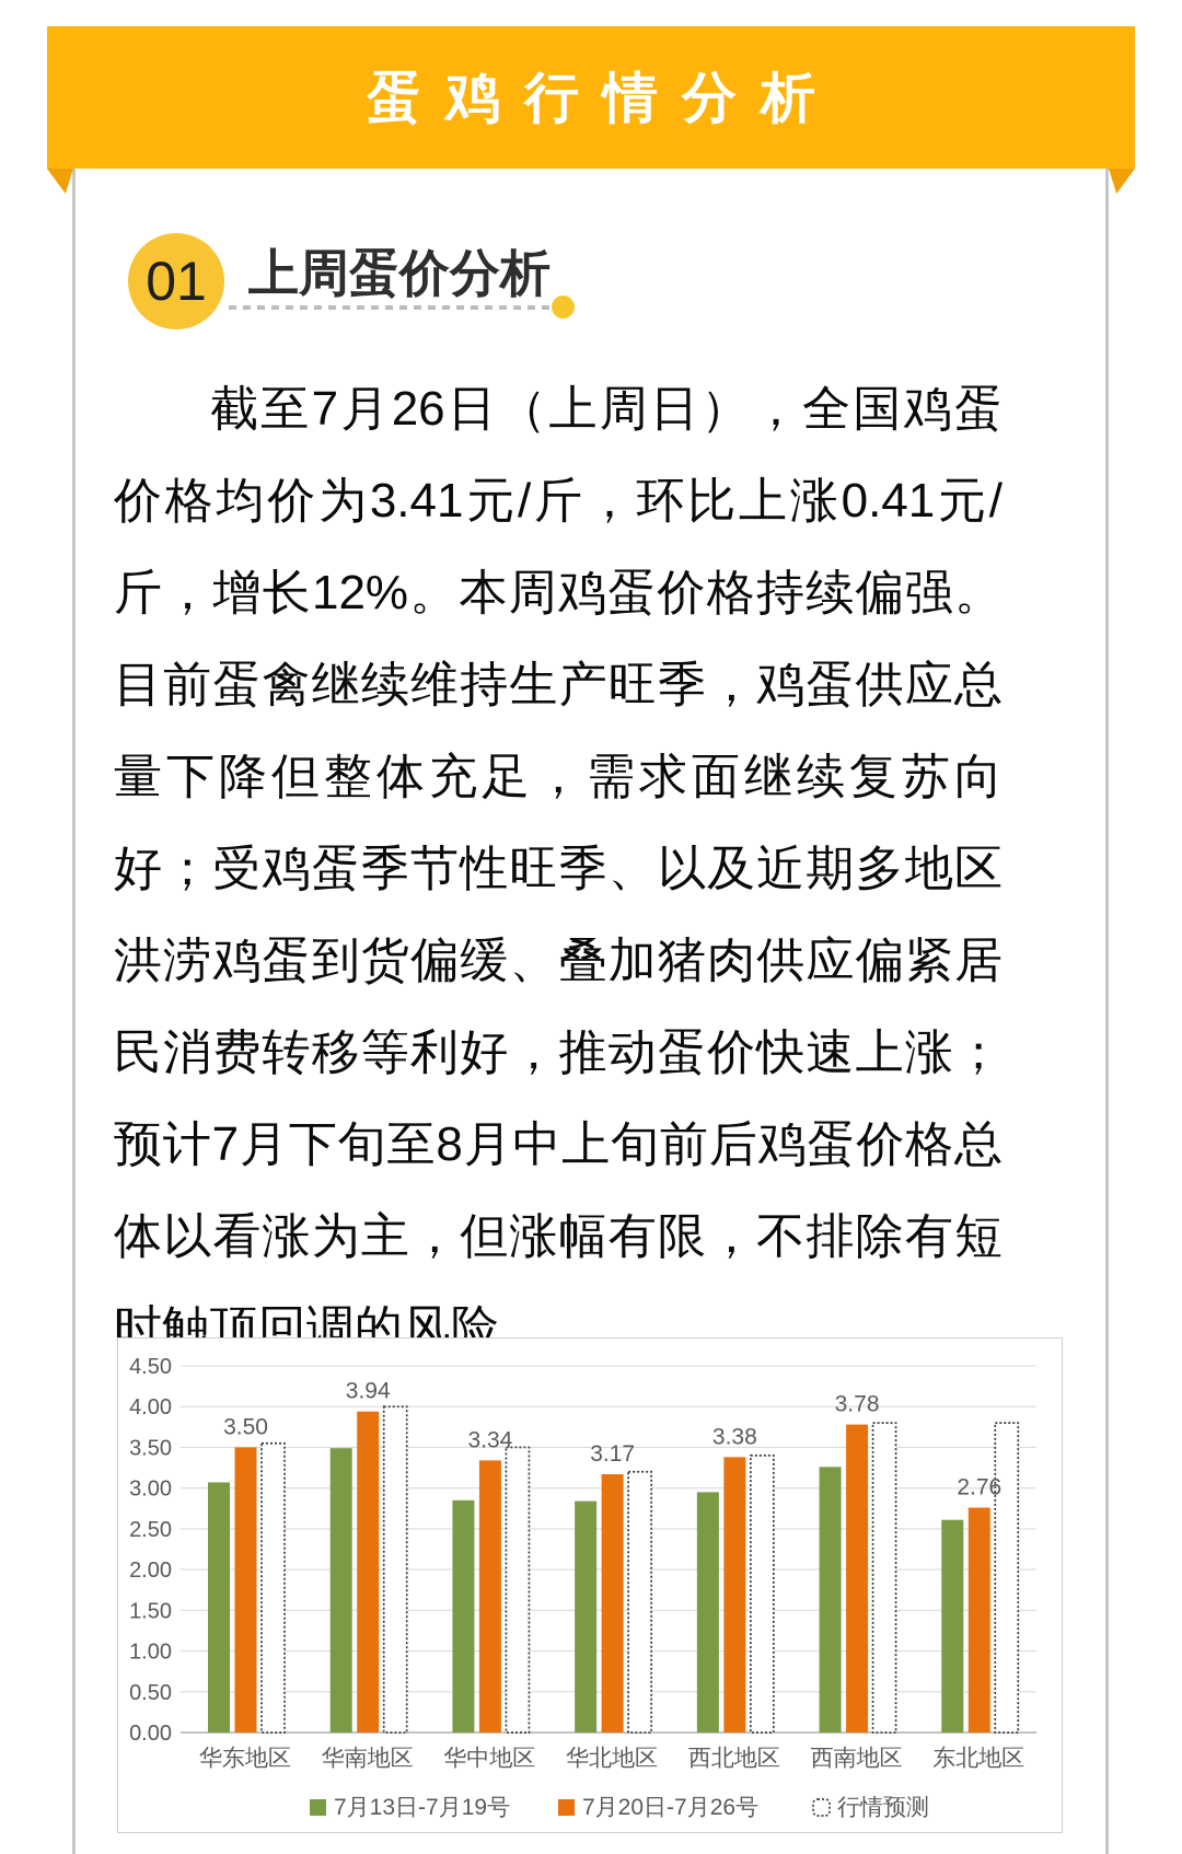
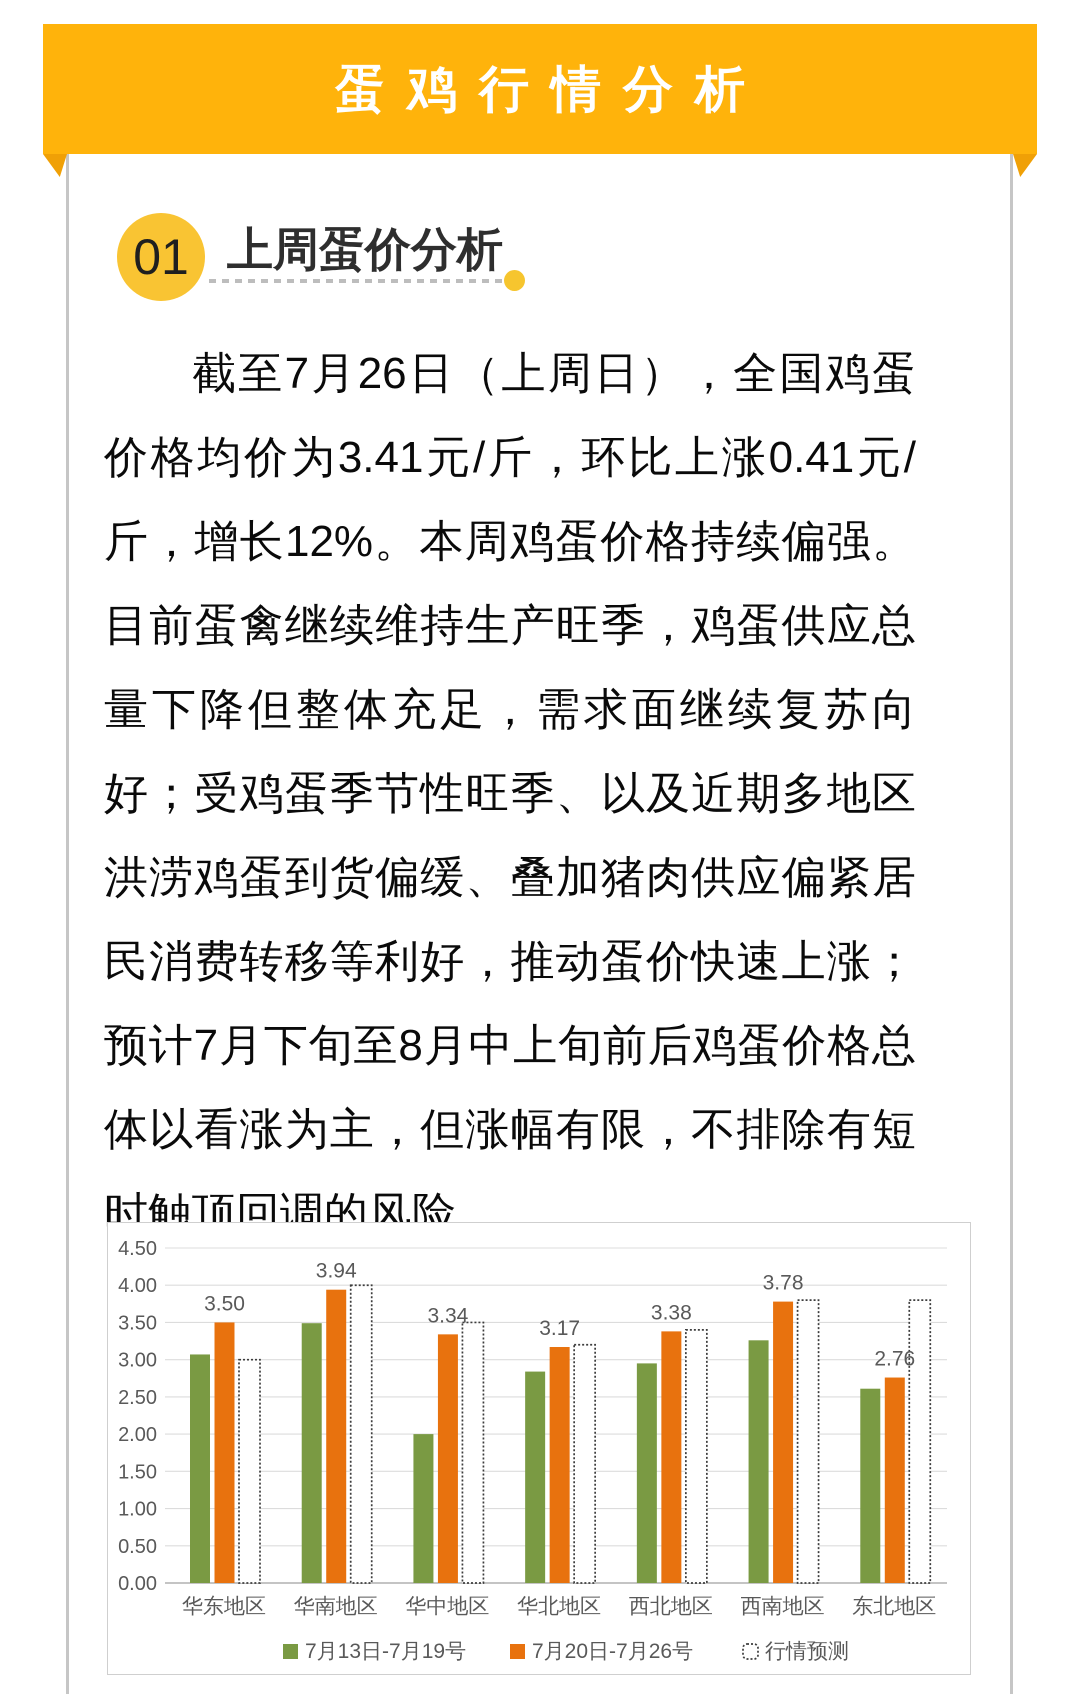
行情预测/华东地区: 3.5 -> 3.0
7月13日-7月19号/华中地区: 2.9 -> 2.0
